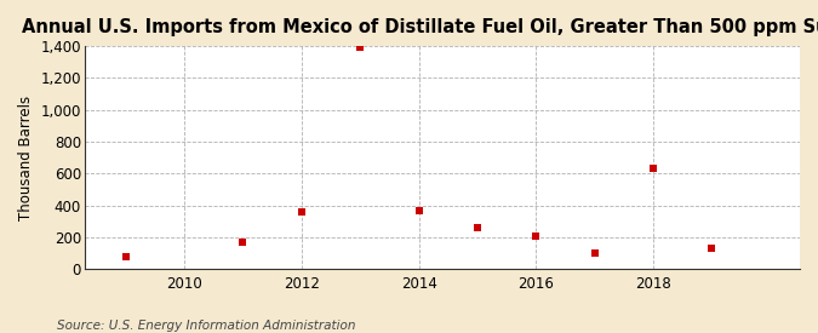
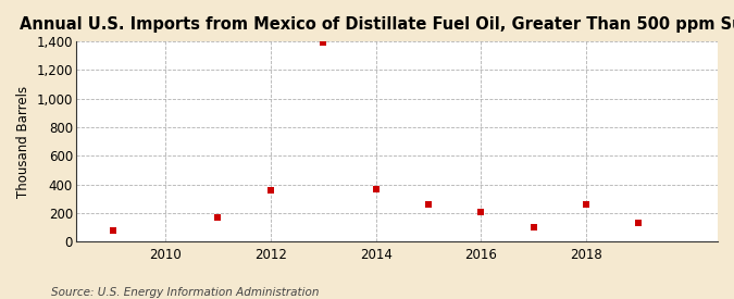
2018: 630 -> 260
